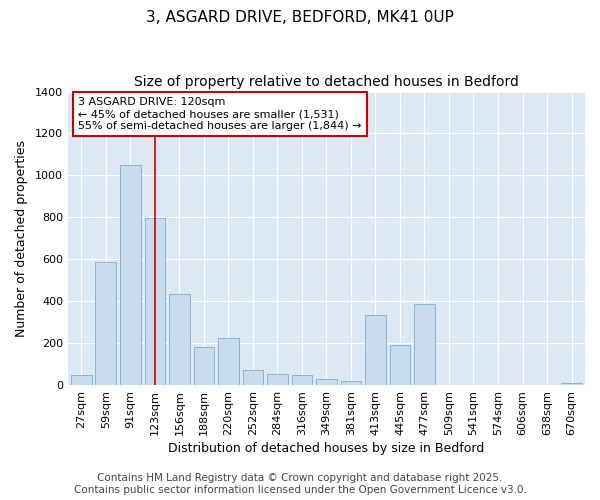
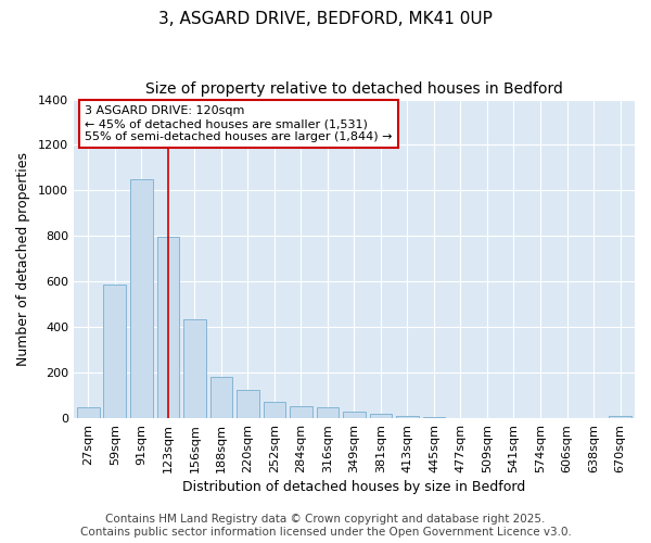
220sqm: 225 -> 125
413sqm: 335 -> 10
445sqm: 190 -> 5
477sqm: 385 -> 2
